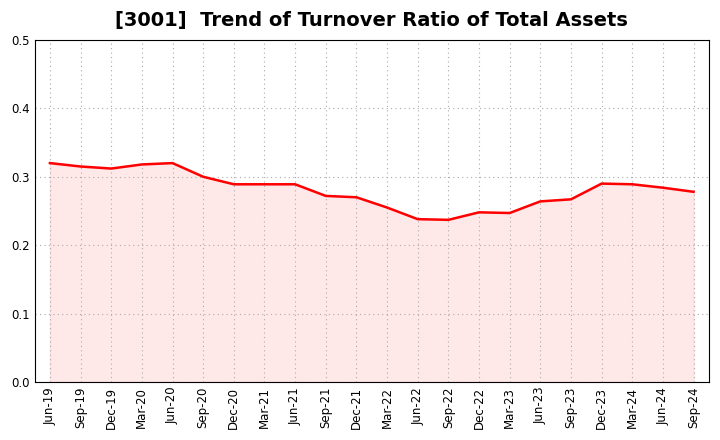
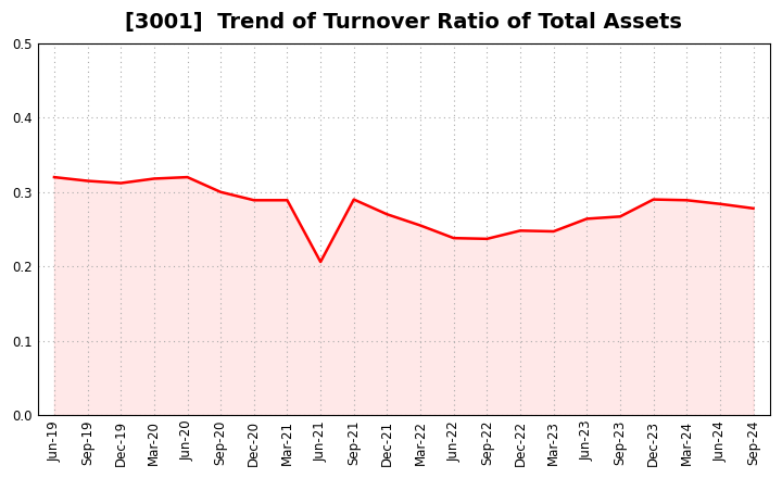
Jun-21: 0.289 -> 0.206
Sep-21: 0.272 -> 0.290
